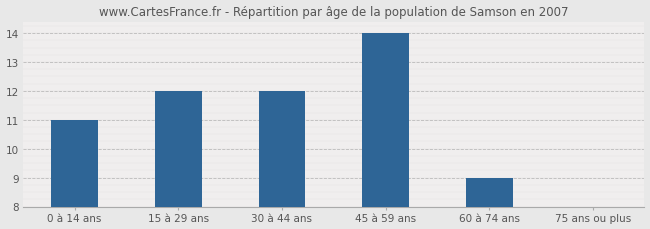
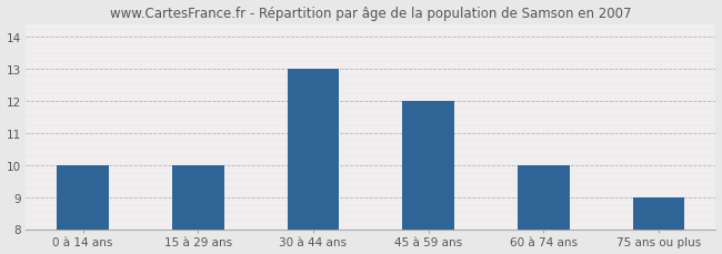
0 à 14 ans: 11 -> 10
15 à 29 ans: 12 -> 10
30 à 44 ans: 12 -> 13
45 à 59 ans: 14 -> 12
60 à 74 ans: 9 -> 10
75 ans ou plus: 8 -> 9
